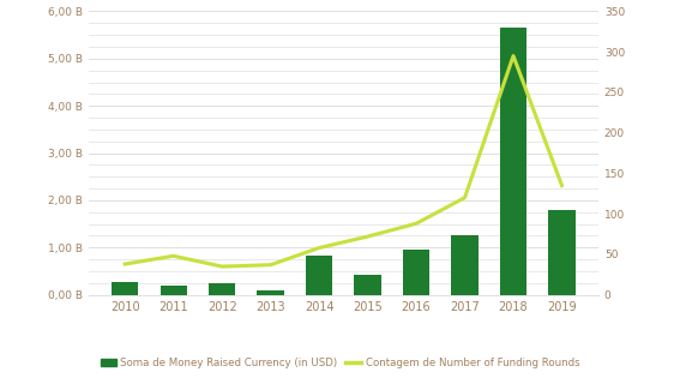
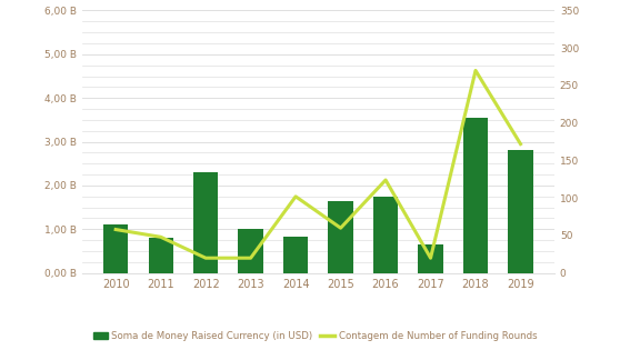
Soma de Money Raised Currency (in USD)/2010: 0,28 B -> 1,10 B
Contagem de Number of Funding Rounds/2010: 38 -> 58
Soma de Money Raised Currency (in USD)/2011: 0,20 B -> 0,80 B
Soma de Money Raised Currency (in USD)/2012: 0,25 B -> 2,30 B
Contagem de Number of Funding Rounds/2012: 35 -> 20
Soma de Money Raised Currency (in USD)/2013: 0,10 B -> 1,00 B
Contagem de Number of Funding Rounds/2013: 37 -> 20
Contagem de Number of Funding Rounds/2014: 58 -> 102
Soma de Money Raised Currency (in USD)/2015: 0,42 B -> 1,65 B
Contagem de Number of Funding Rounds/2015: 72 -> 60
Soma de Money Raised Currency (in USD)/2016: 0,95 B -> 1,75 B
Contagem de Number of Funding Rounds/2016: 88 -> 124
Soma de Money Raised Currency (in USD)/2017: 1,25 B -> 0,65 B
Contagem de Number of Funding Rounds/2017: 120 -> 20
Soma de Money Raised Currency (in USD)/2018: 5,65 B -> 3,55 B
Contagem de Number of Funding Rounds/2018: 295 -> 270
Soma de Money Raised Currency (in USD)/2019: 1,80 B -> 2,80 B
Contagem de Number of Funding Rounds/2019: 135 -> 172
